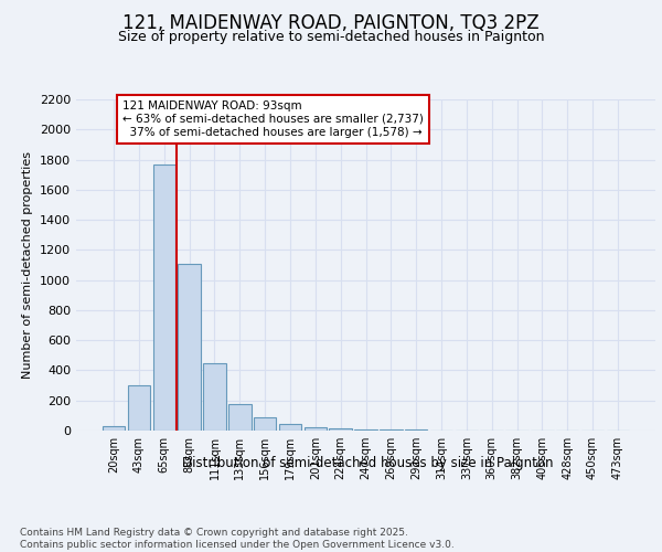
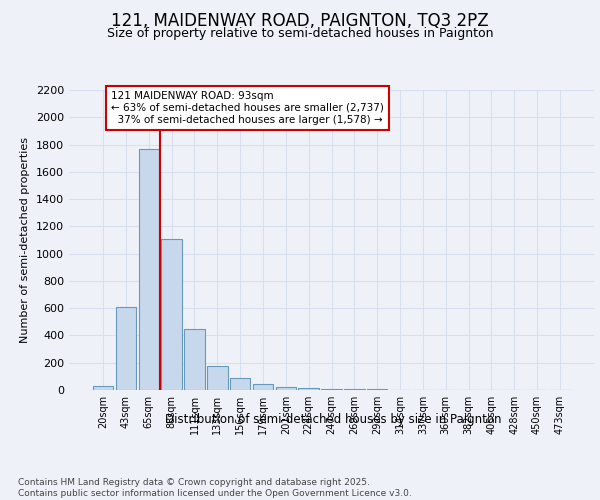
43sqm: 300 -> 610
